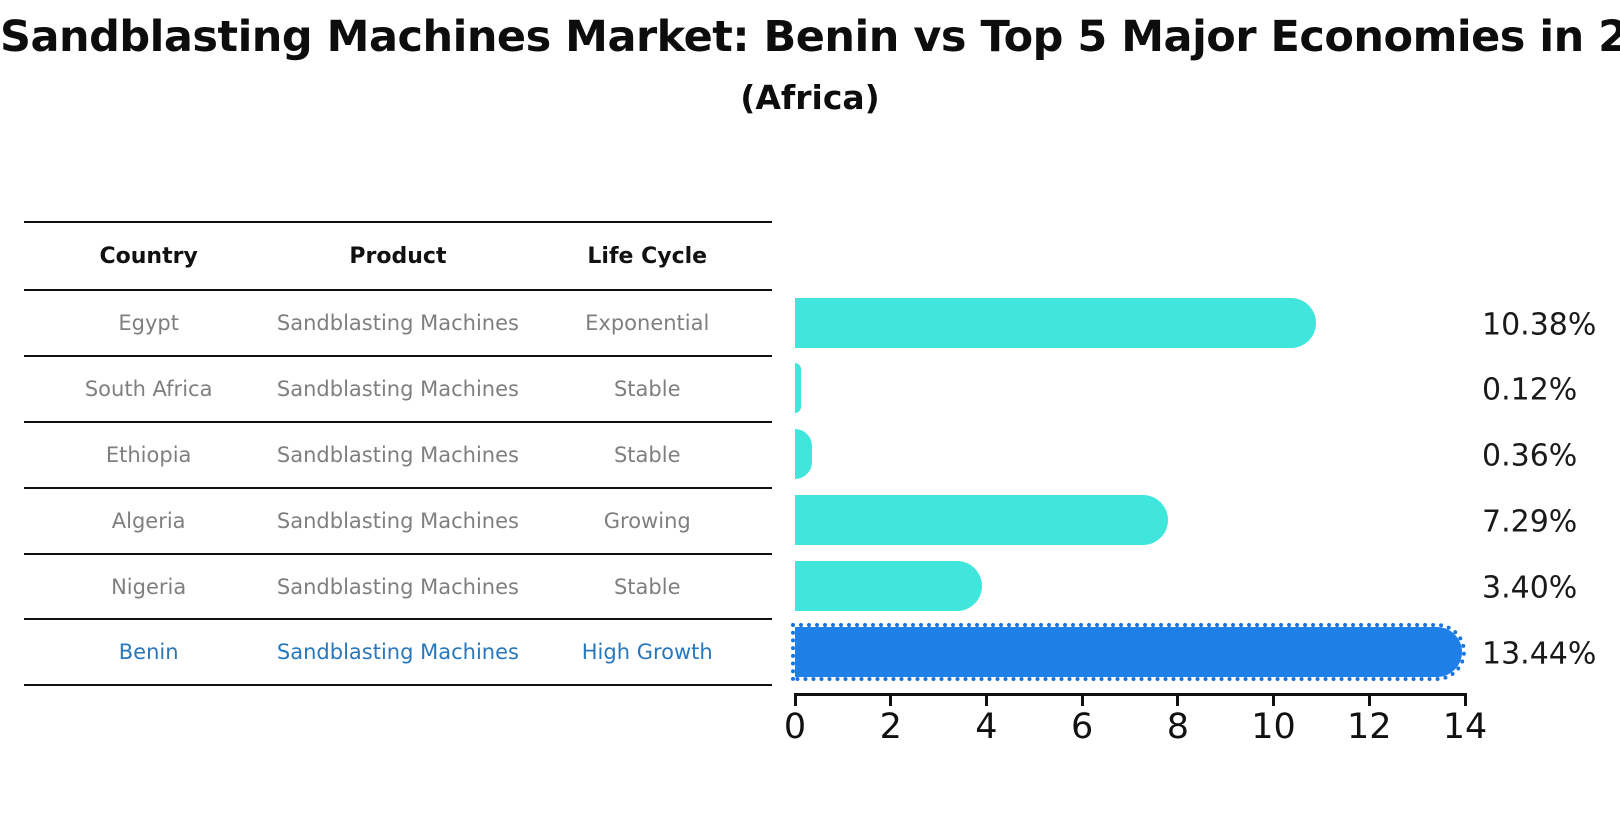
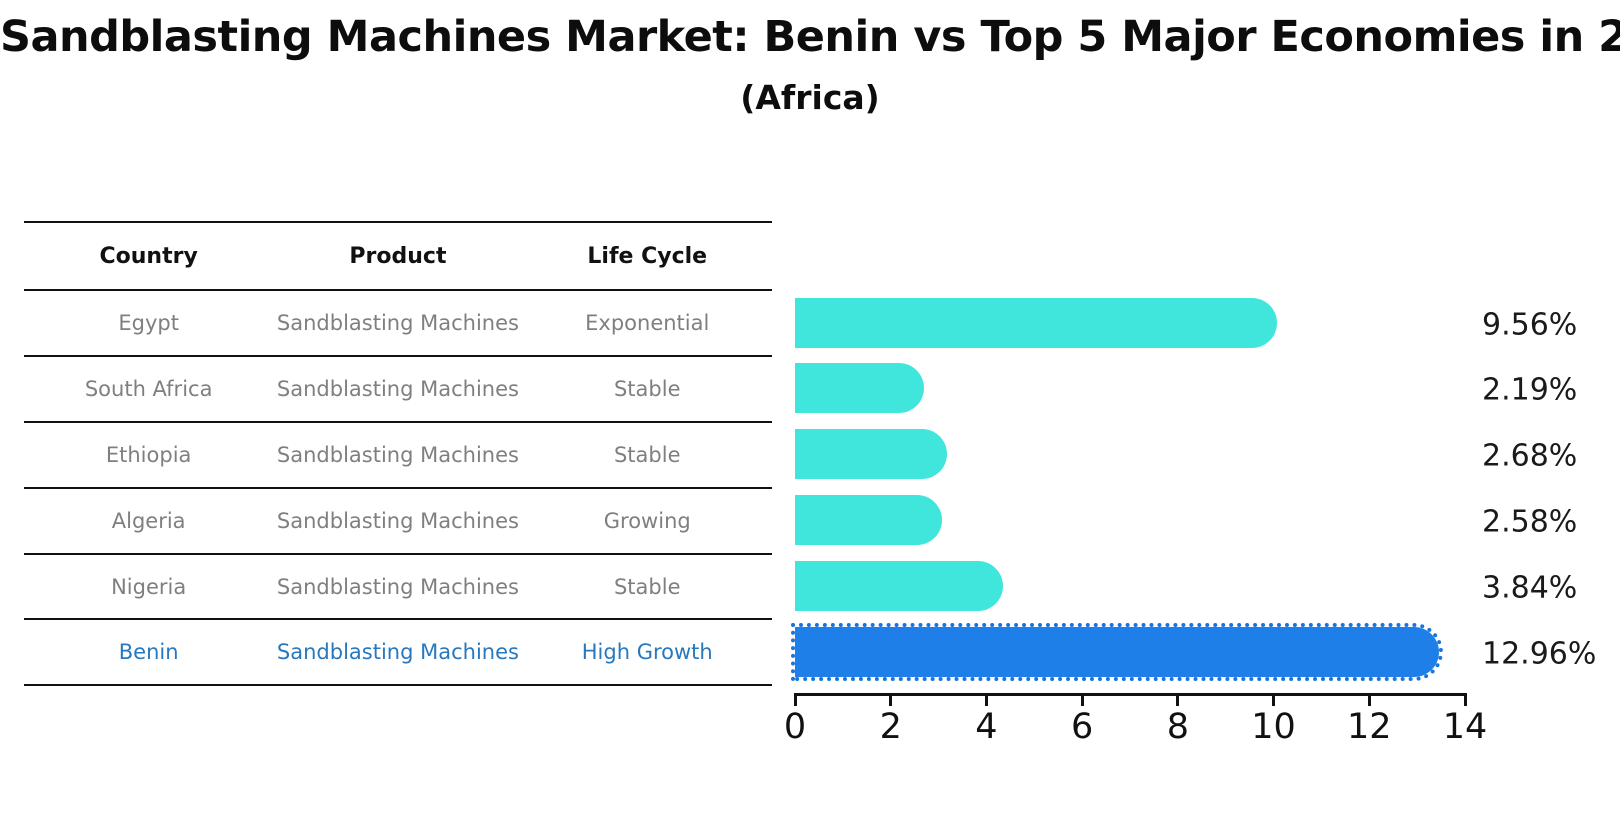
Egypt: 10.38% -> 9.56%
South Africa: 0.12% -> 2.19%
Ethiopia: 0.36% -> 2.68%
Algeria: 7.29% -> 2.58%
Nigeria: 3.40% -> 3.84%
Benin: 13.44% -> 12.96%
